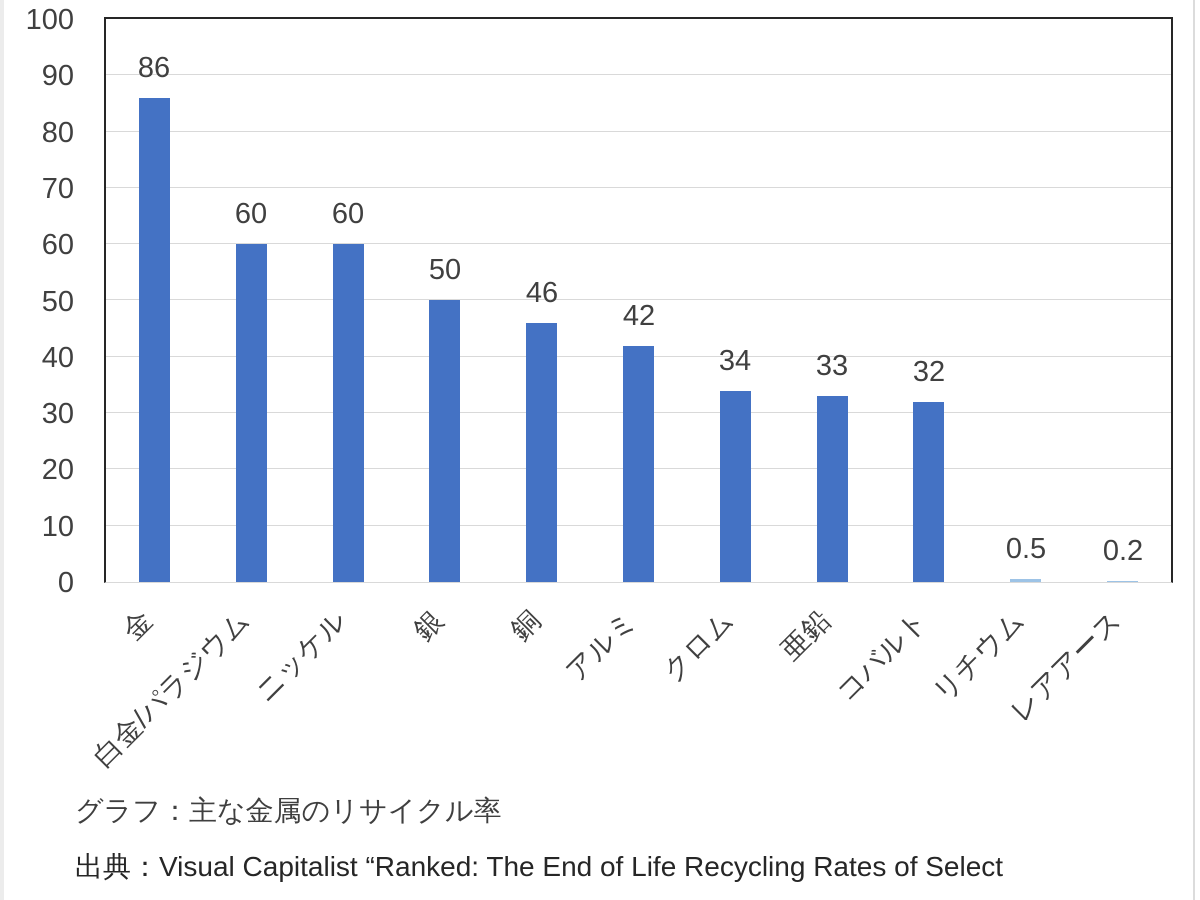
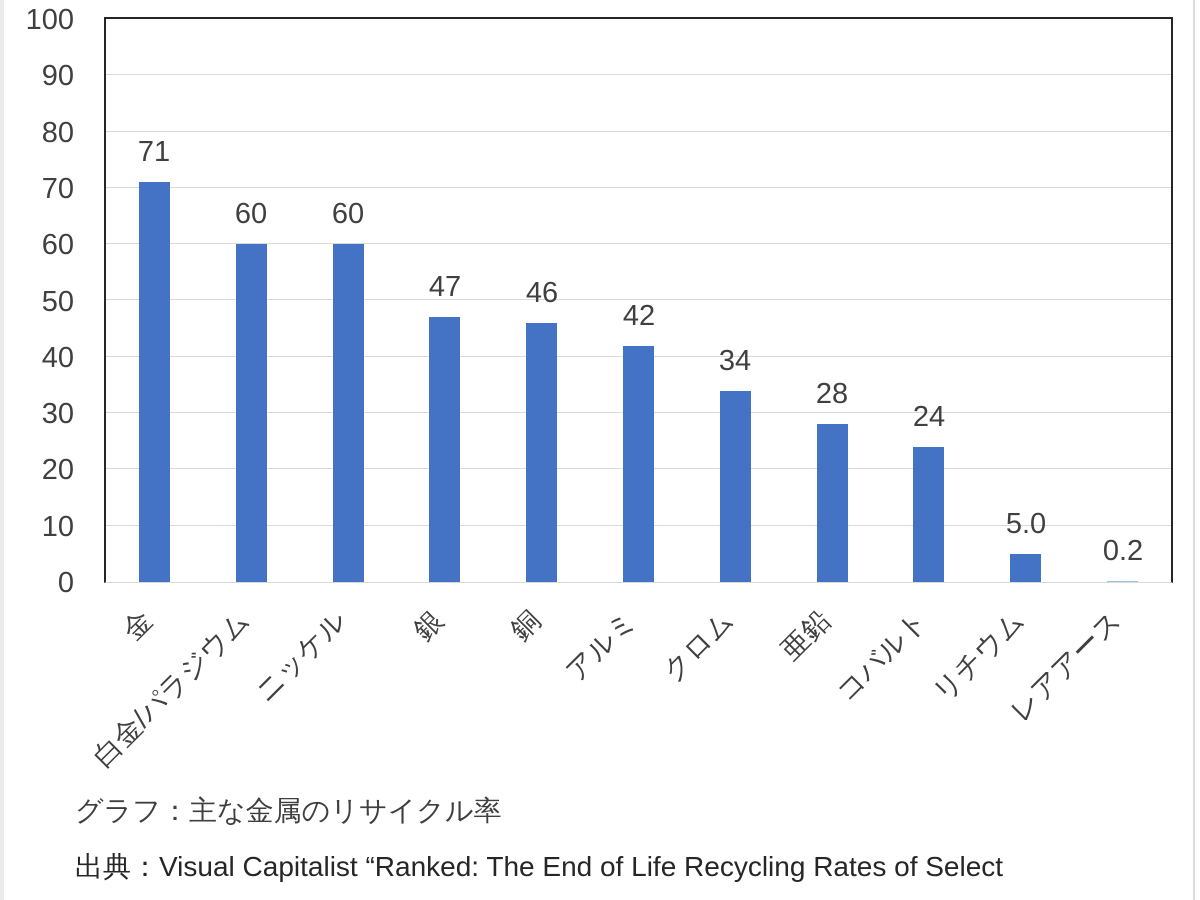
金: 86 -> 71
銀: 50 -> 47
亜鉛: 33 -> 28
コバルト: 32 -> 24
リチウム: 0.5 -> 5.0
